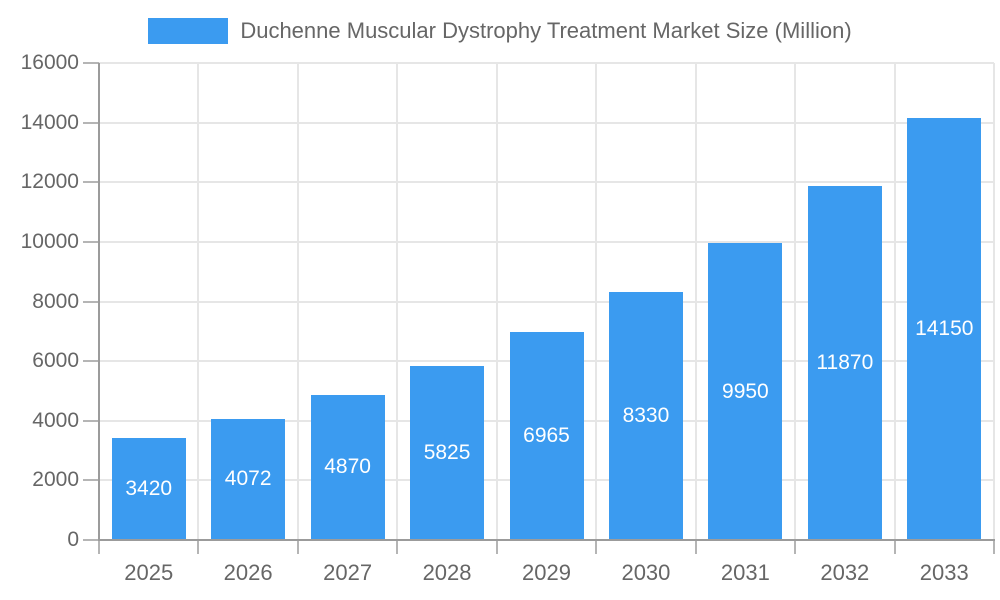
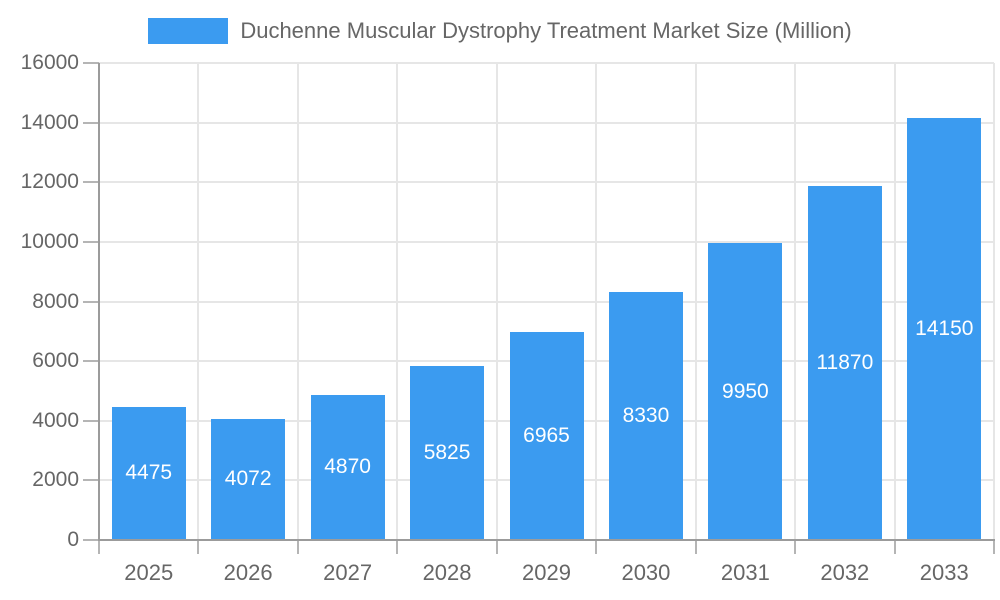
2025: 3420 -> 4475
